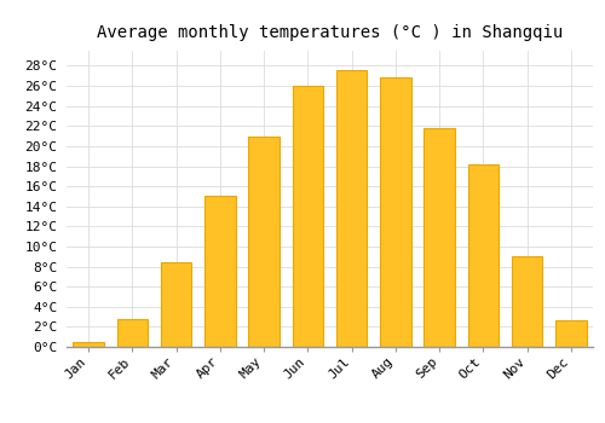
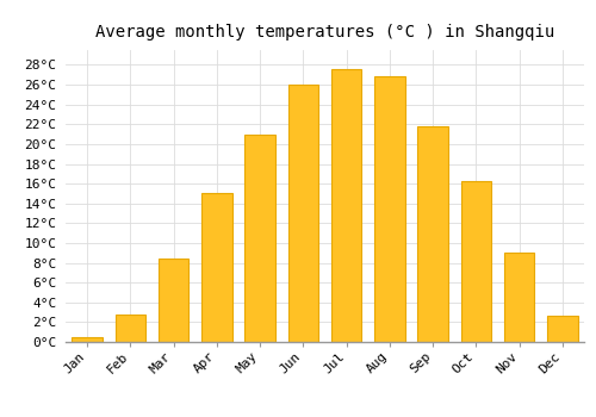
Oct: 18.2°C -> 16.2°C
